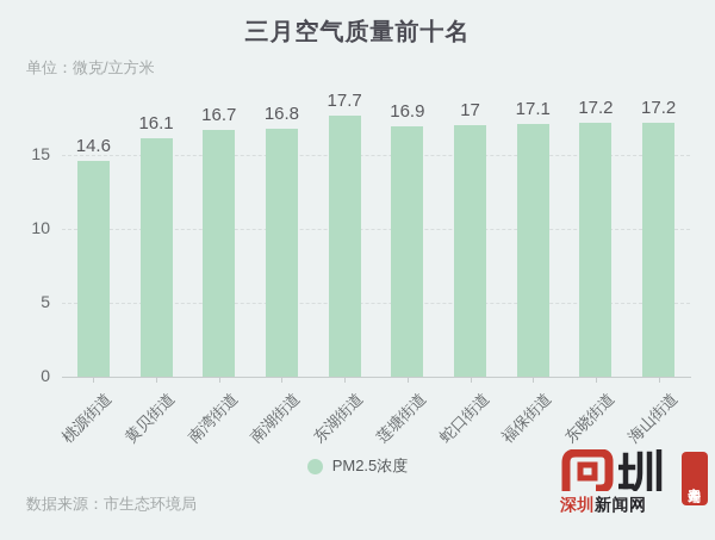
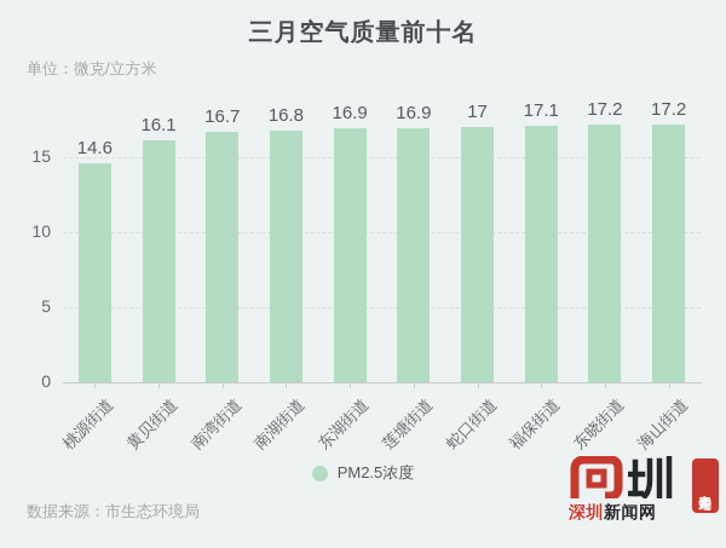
东湖街道: 17.7 -> 16.9
